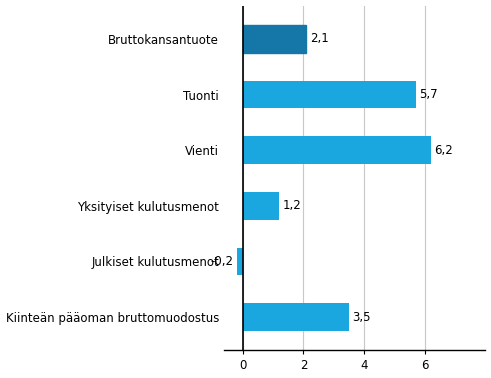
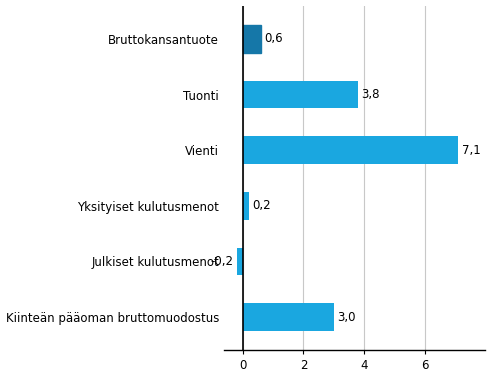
Bruttokansantuote: 2,1 -> 0,6
Tuonti: 5,7 -> 3,8
Vienti: 6,2 -> 7,1
Yksityiset kulutusmenot: 1,2 -> 0,2
Kiinteän pääoman bruttomuodostus: 3,5 -> 3,0
